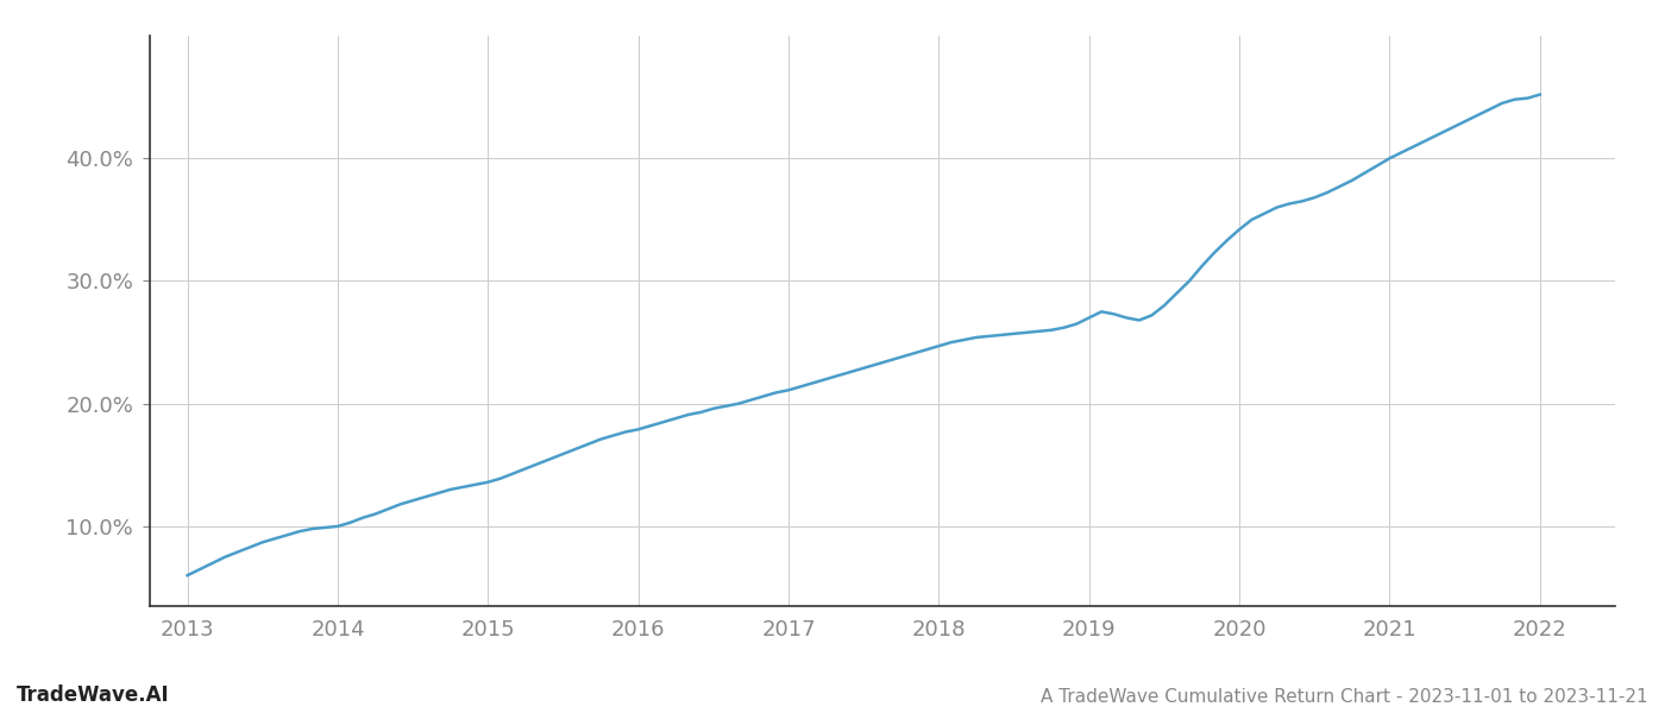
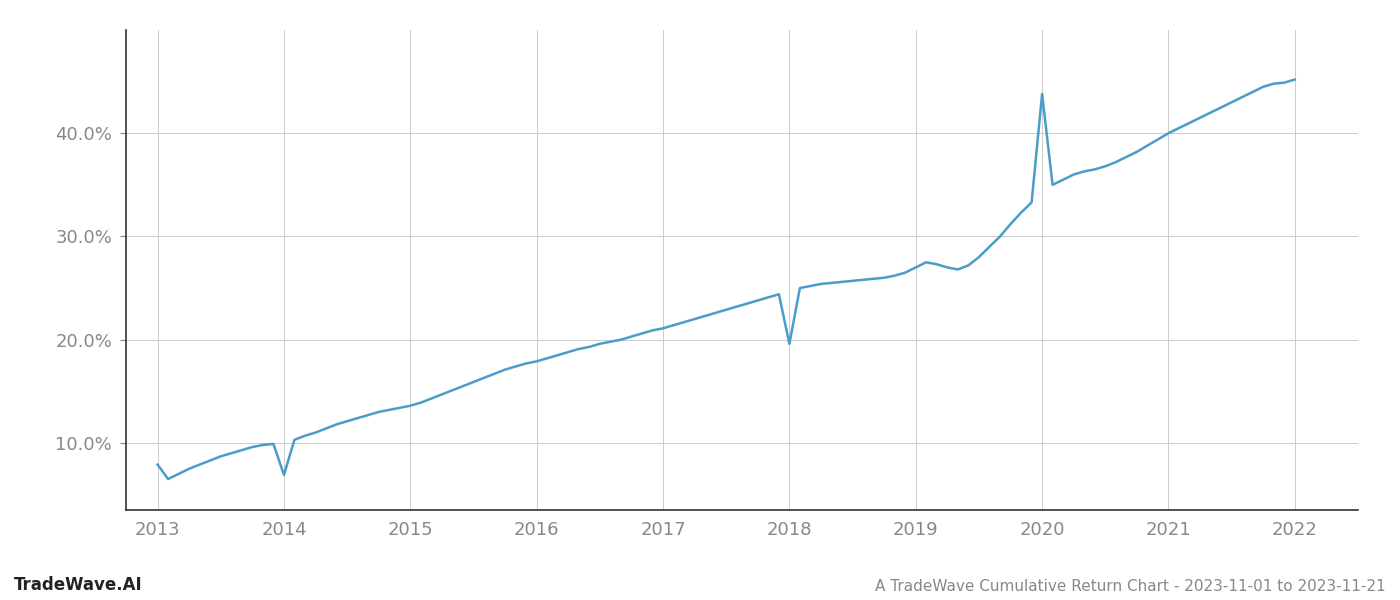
2013: 6.0% -> 7.9%
2014: 10.0% -> 6.9%
2018: 24.7% -> 19.6%
2020: 34.2% -> 43.8%
